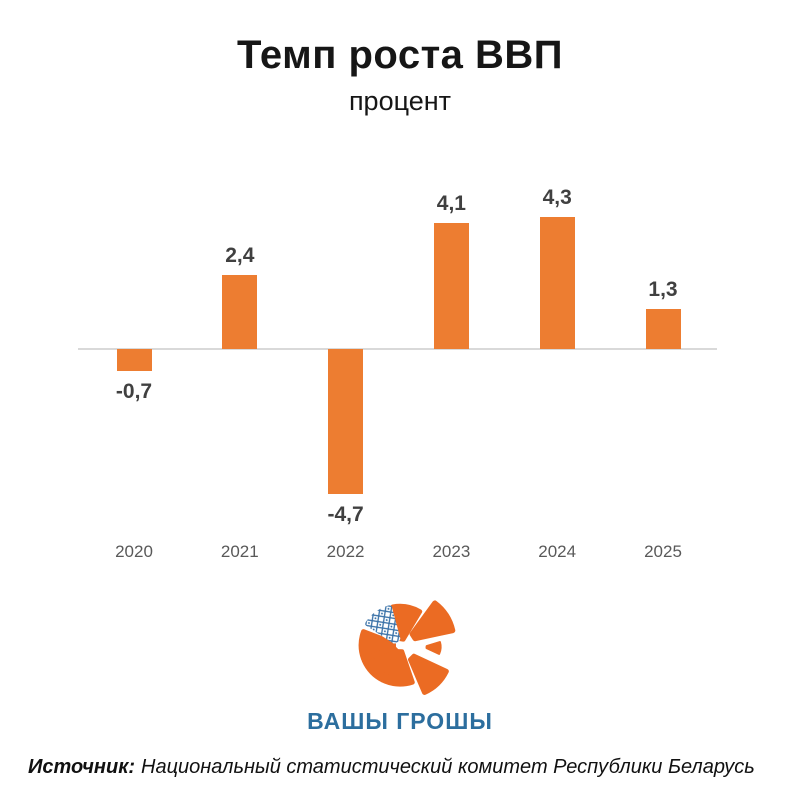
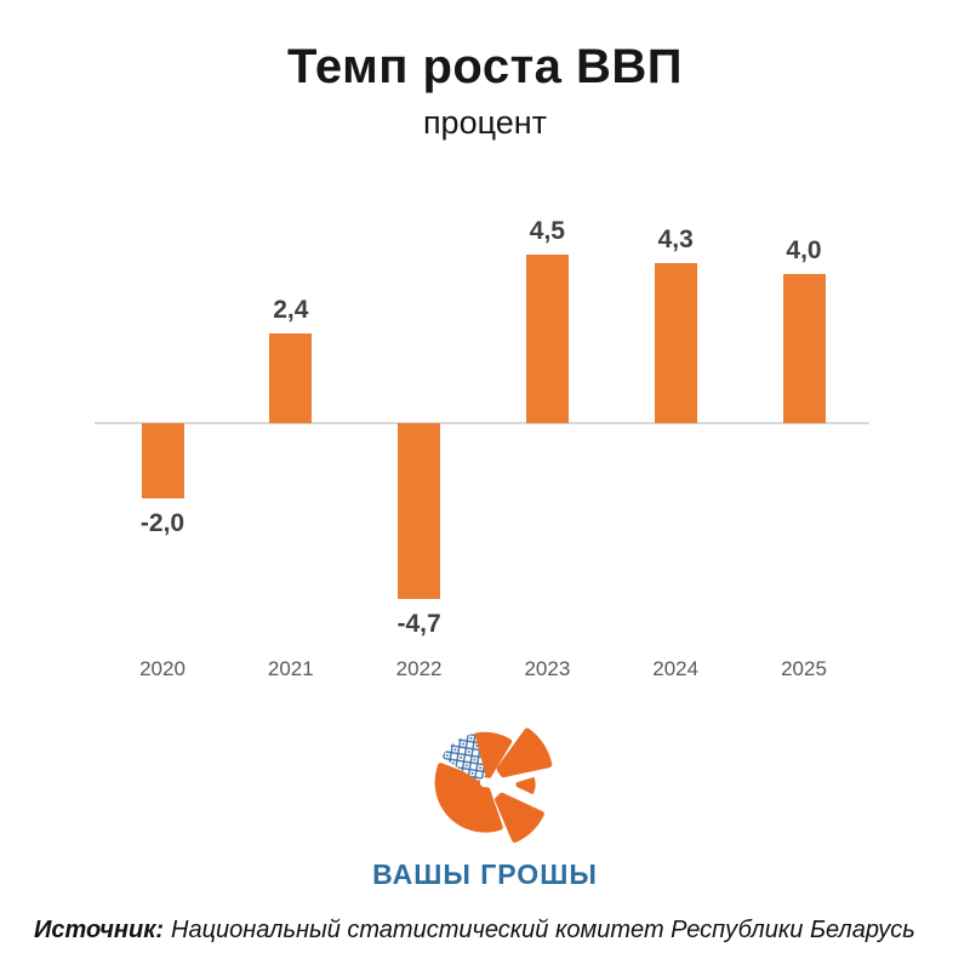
2020: -0,7 -> -2,0
2023: 4,1 -> 4,5
2025: 1,3 -> 4,0
